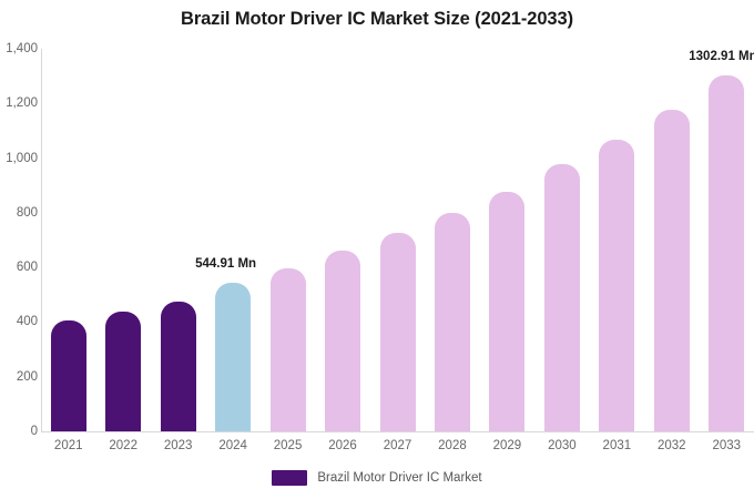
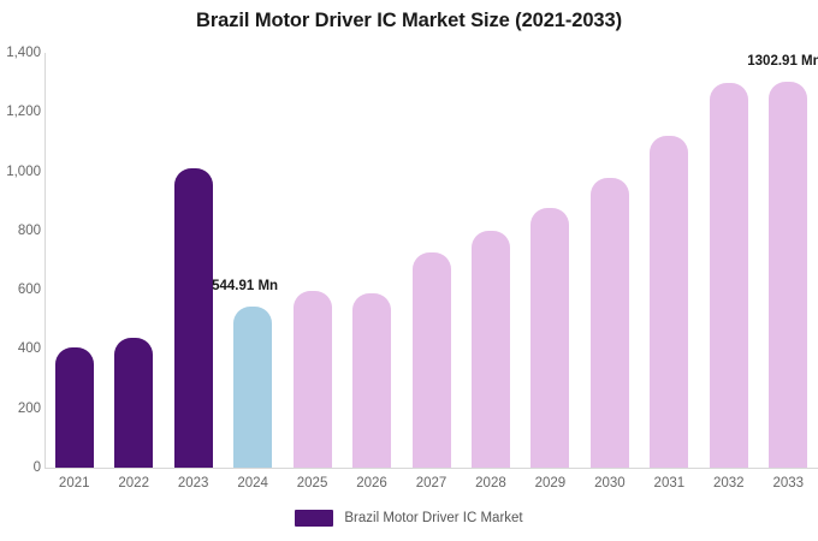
2023: 480 -> 1010
2026: 660 -> 590
2031: 1070 -> 1120
2032: 1180 -> 1300
